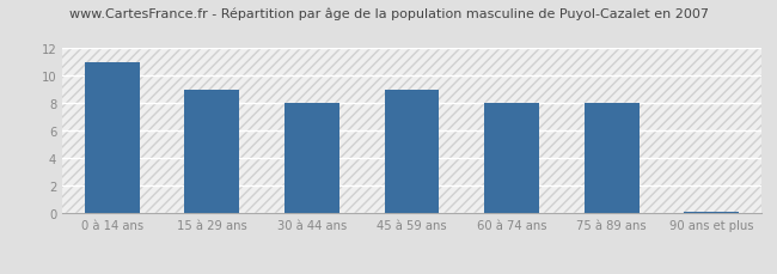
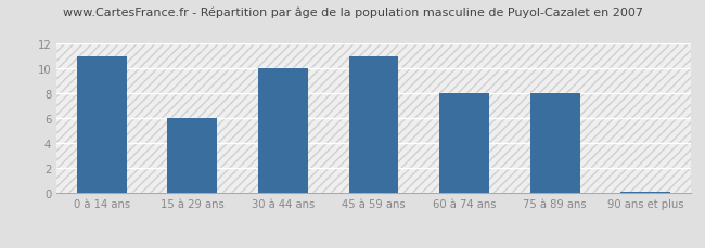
15 à 29 ans: 9.0 -> 6.0
30 à 44 ans: 8.0 -> 10.0
45 à 59 ans: 9.0 -> 11.0
